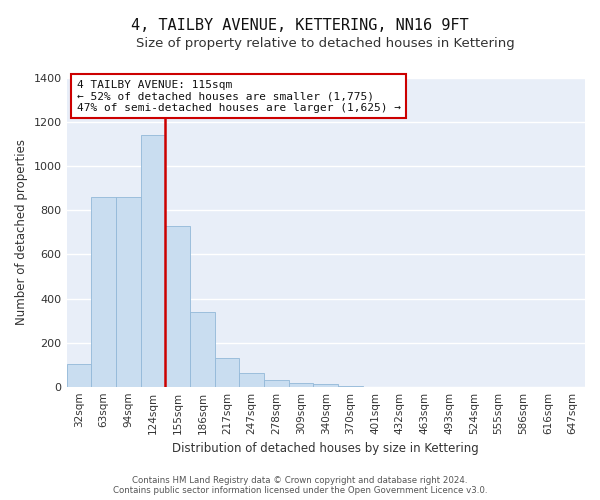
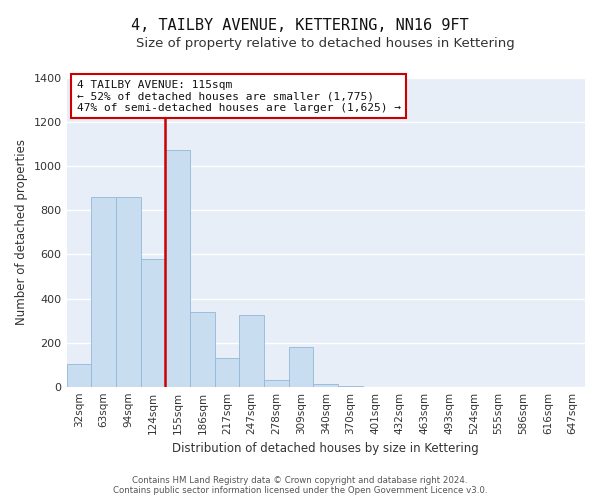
124sqm: 1140 -> 580
155sqm: 730 -> 1075
247sqm: 60 -> 325
309sqm: 18 -> 180
